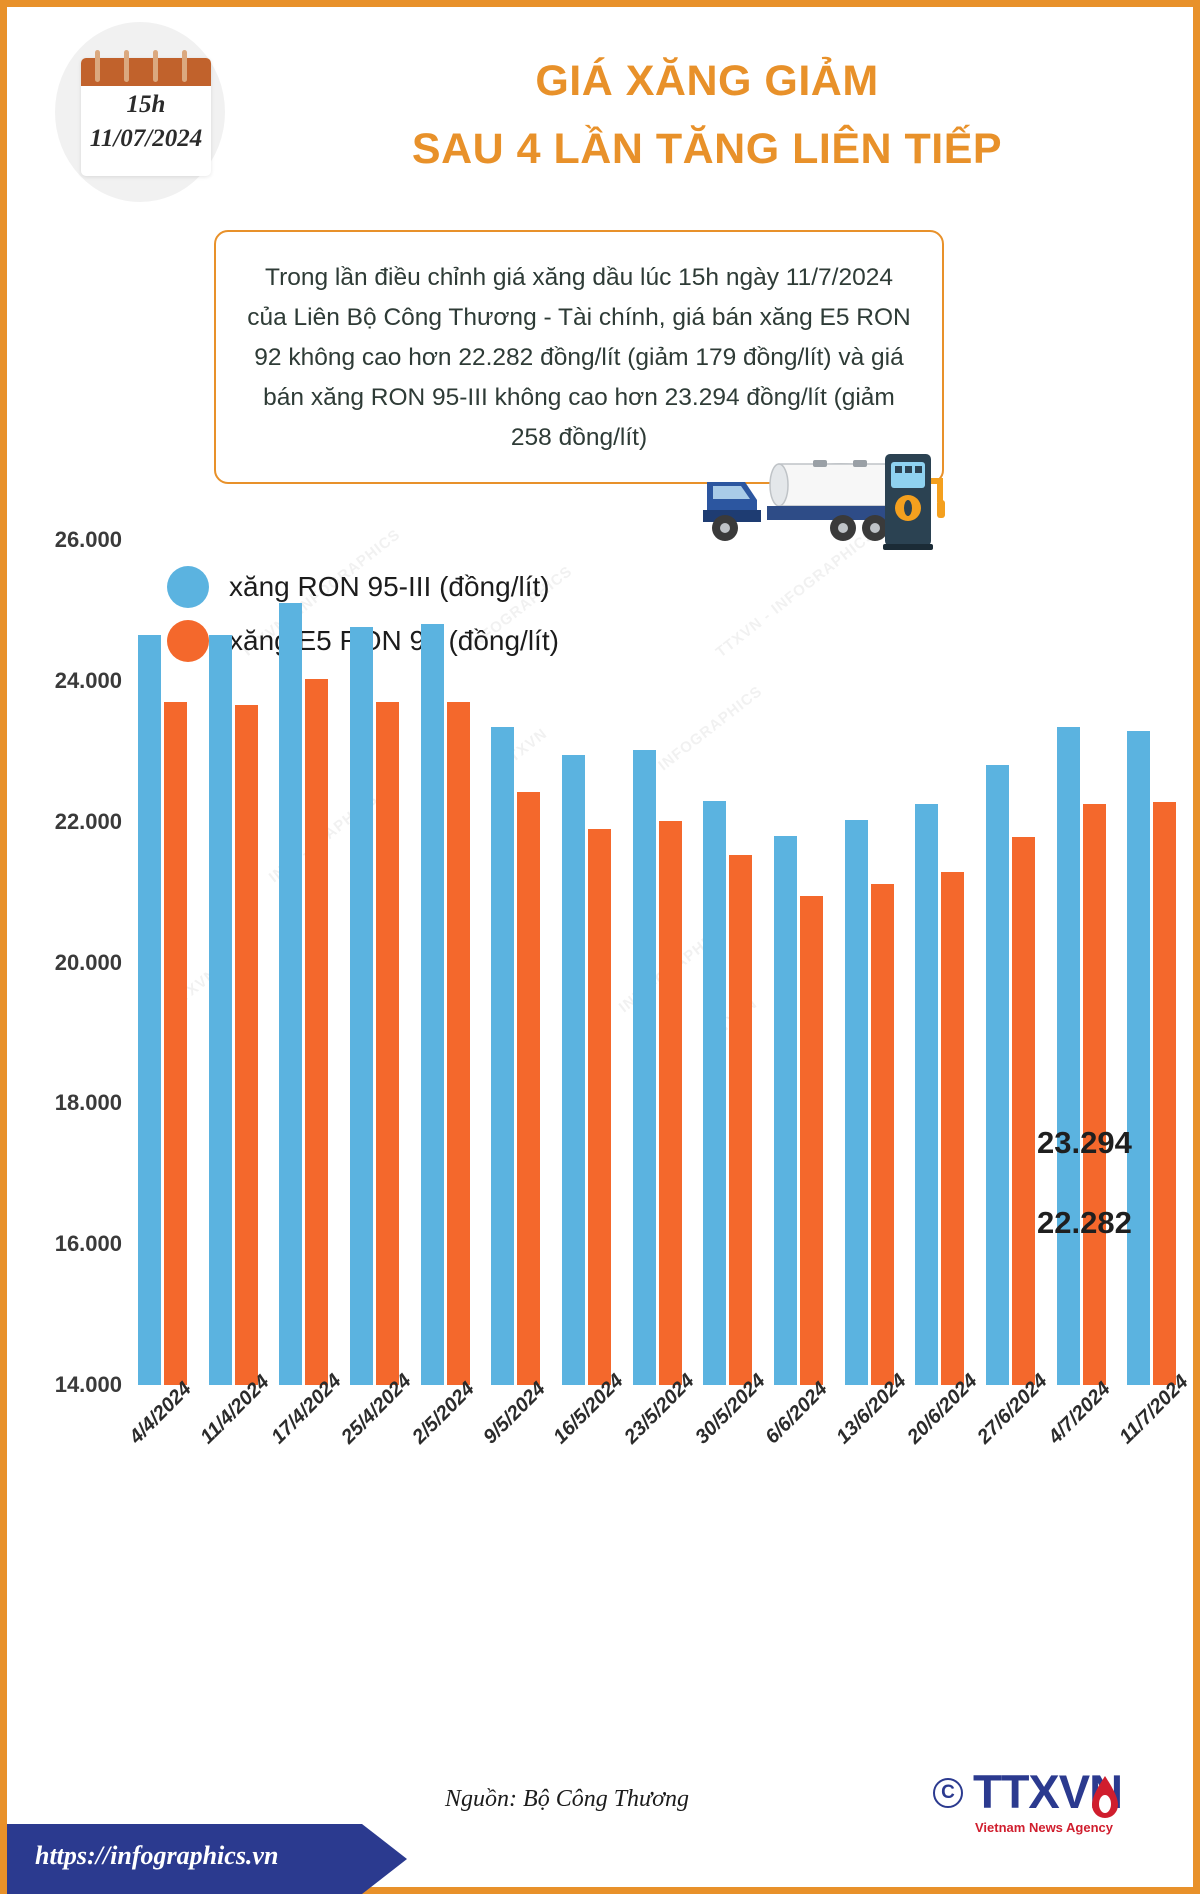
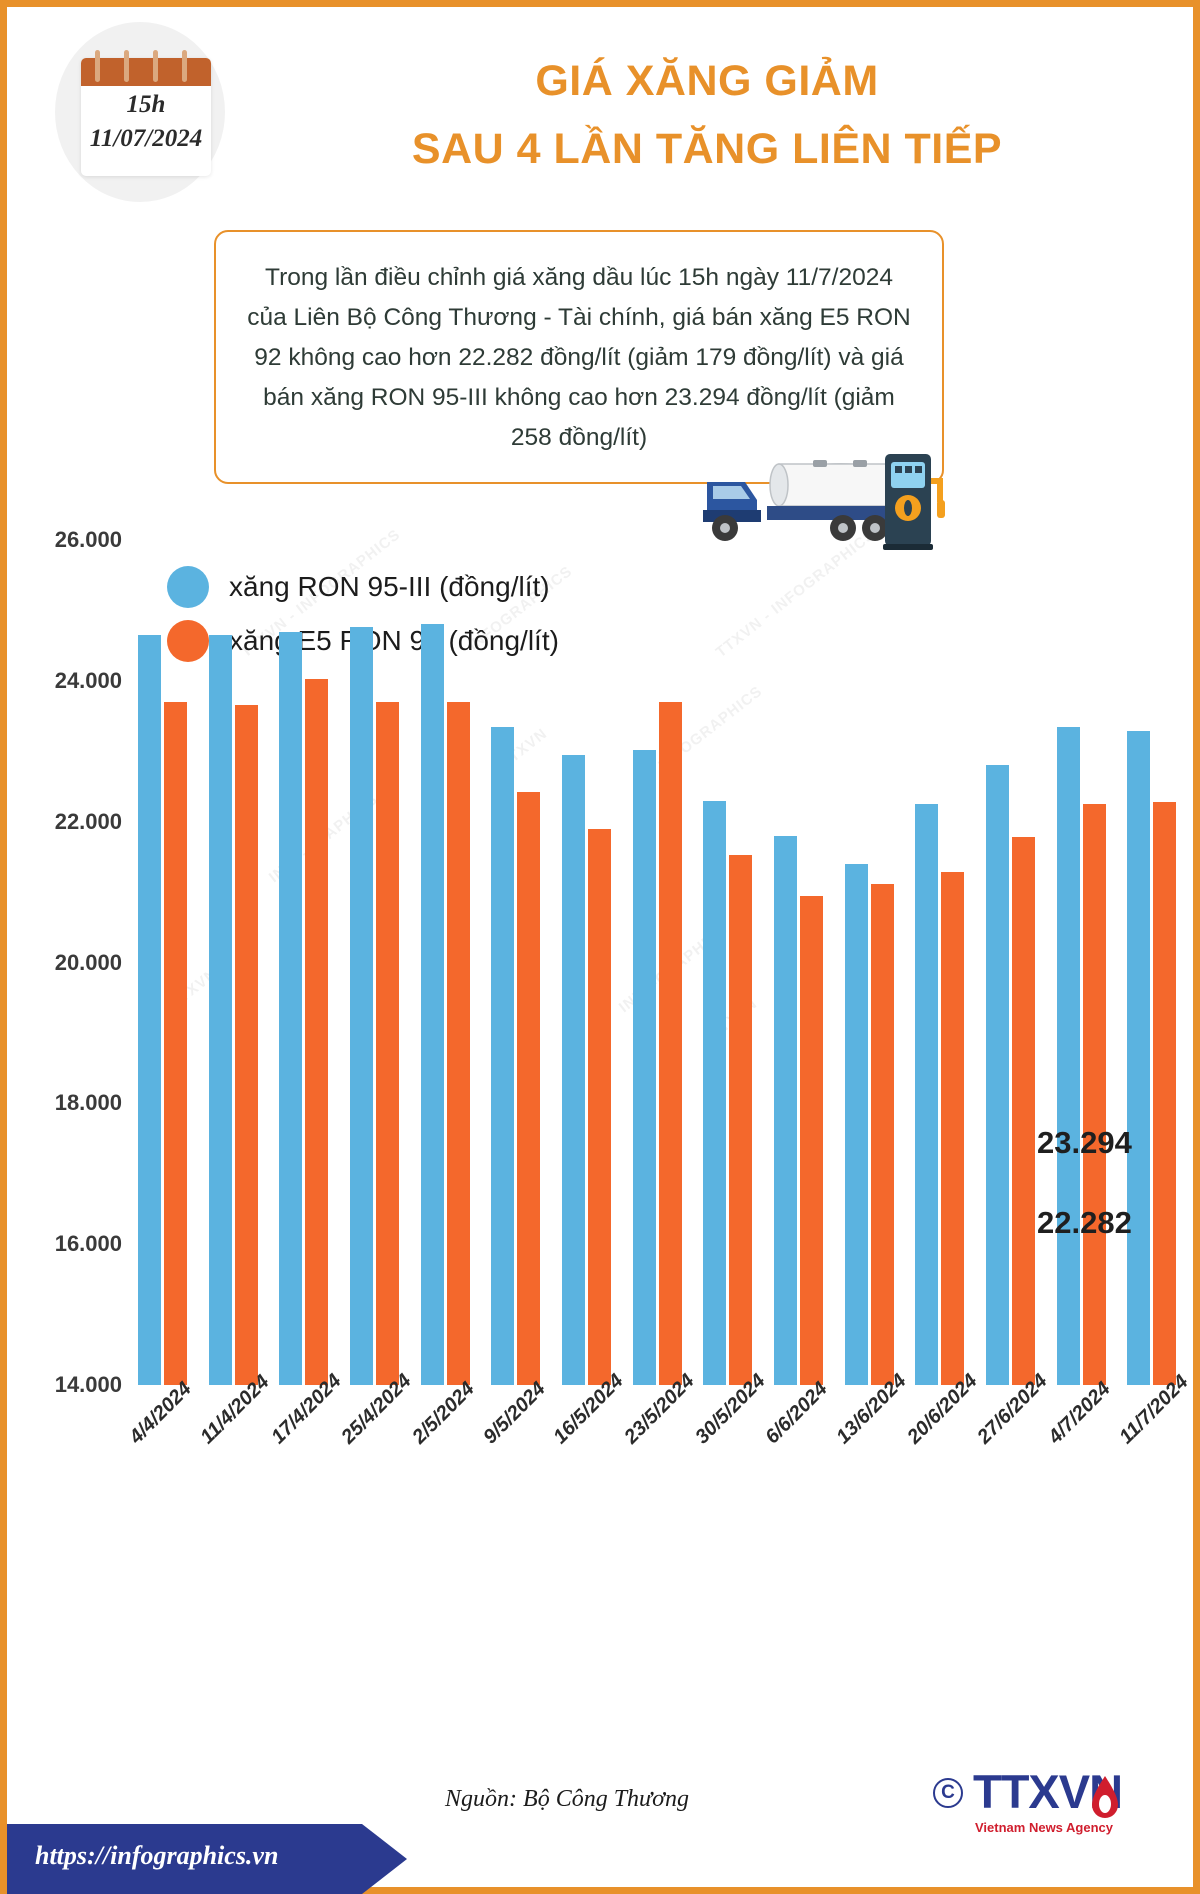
xăng RON 95-III (đồng/lít)/17/4/2024: 25100 -> 24700
xăng E5 RON 92 (đồng/lít)/23/5/2024: 22000 -> 23700
xăng RON 95-III (đồng/lít)/13/6/2024: 22000 -> 21400
